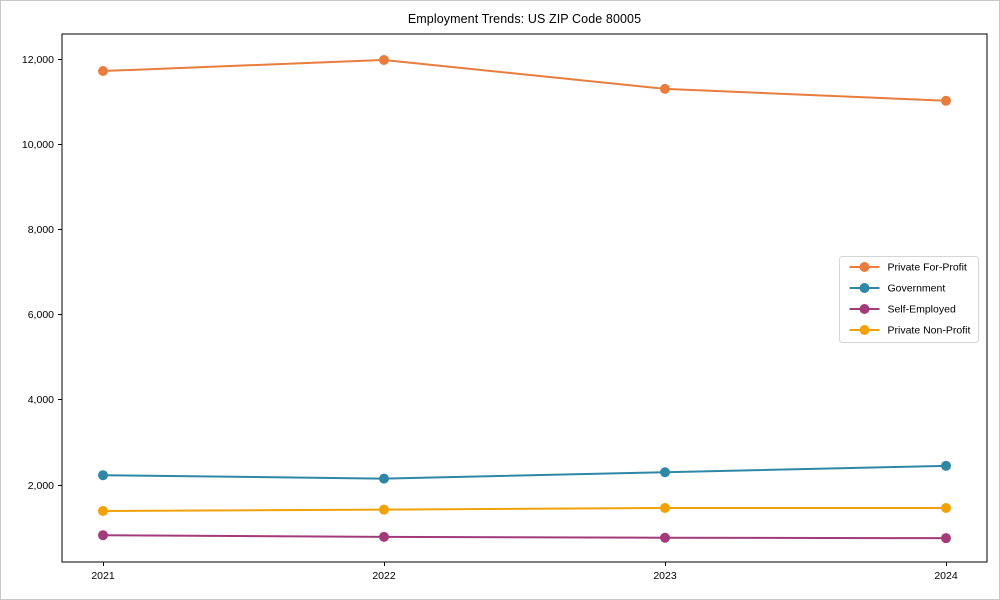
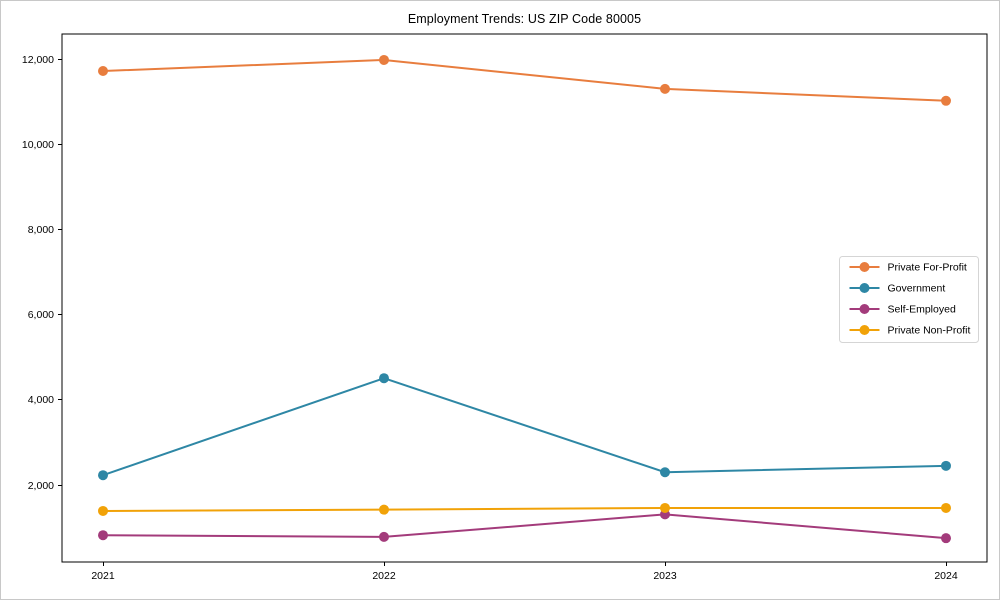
Government/2022: 2100 -> 4500
Self-Employed/2023: 800 -> 1300
